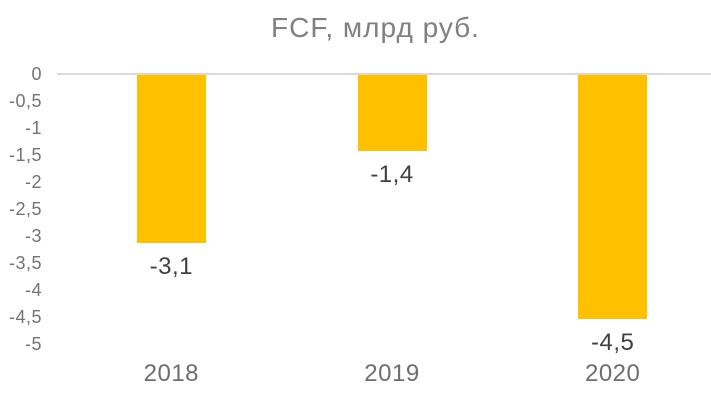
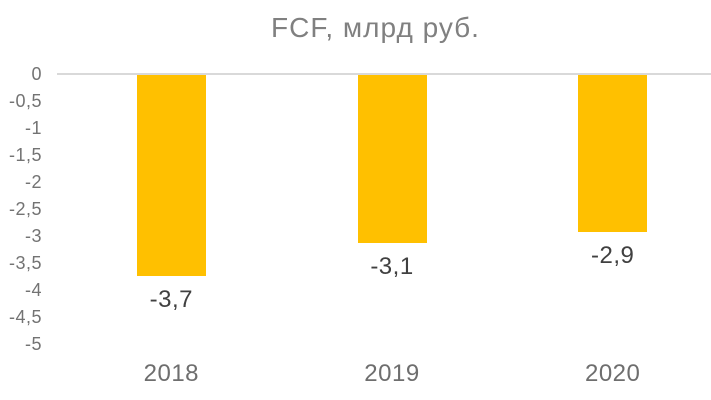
2018: -3,1 -> -3,7
2019: -1,4 -> -3,1
2020: -4,5 -> -2,9
